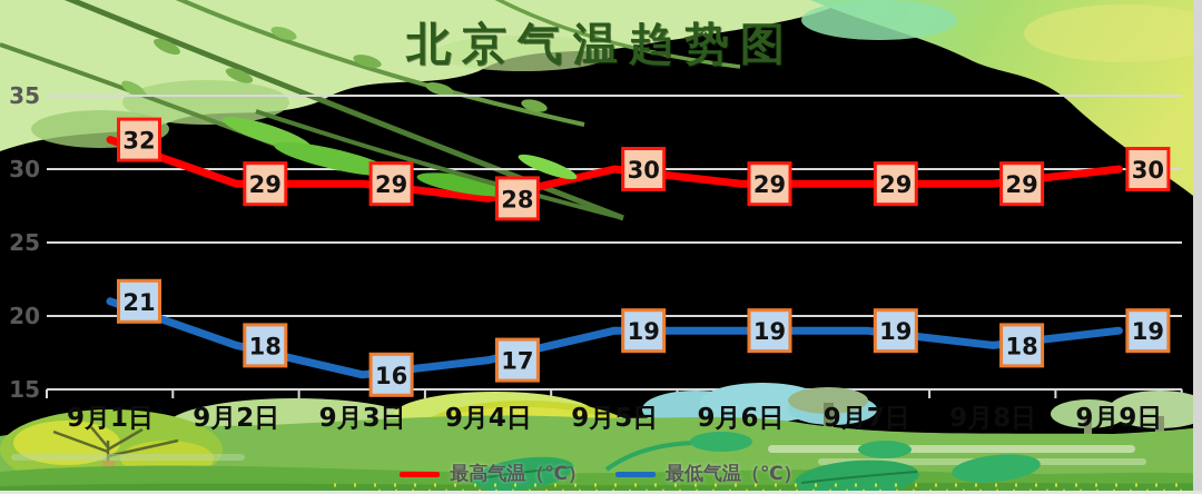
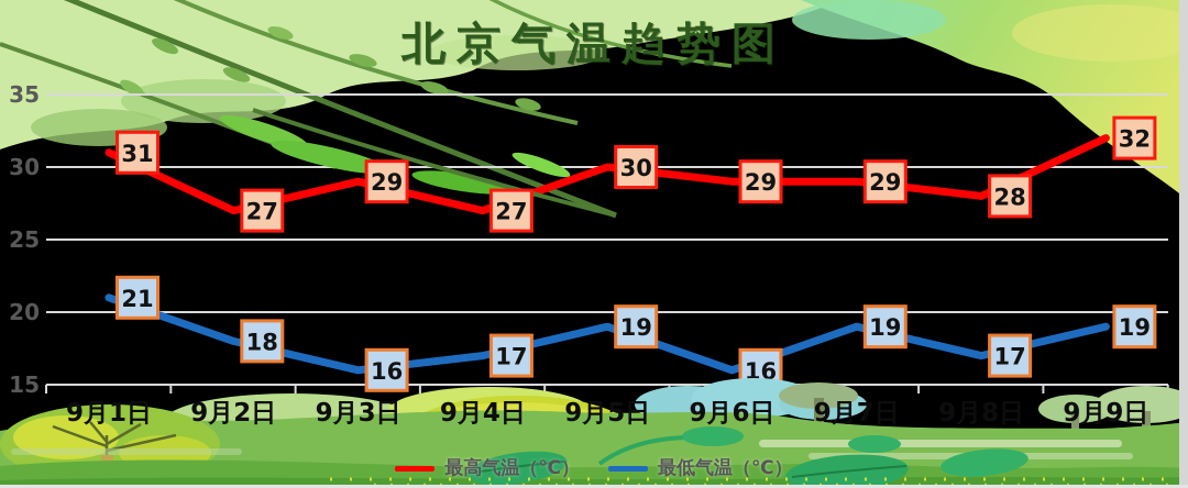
最高气温（℃）/9月1日: 32 -> 31
最高气温（℃）/9月2日: 29 -> 27
最高气温（℃）/9月4日: 28 -> 27
最低气温（℃）/9月6日: 19 -> 16
最高气温（℃）/9月8日: 29 -> 28
最低气温（℃）/9月8日: 18 -> 17
最高气温（℃）/9月9日: 30 -> 32
